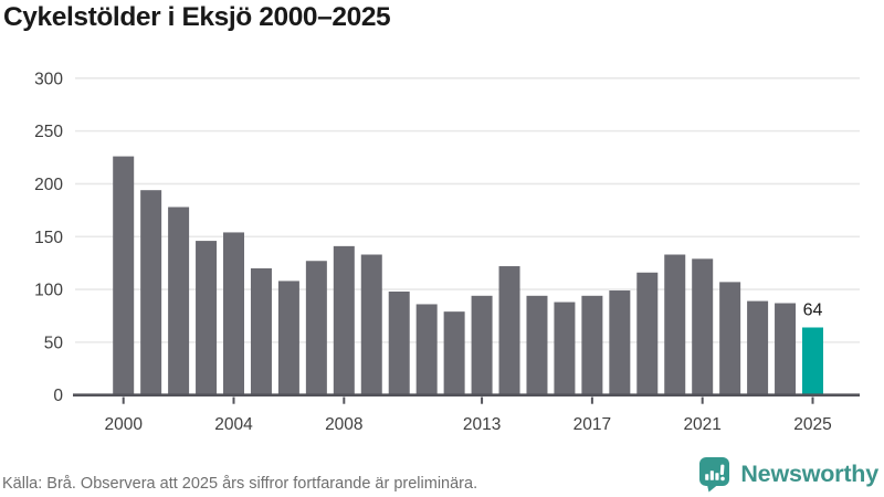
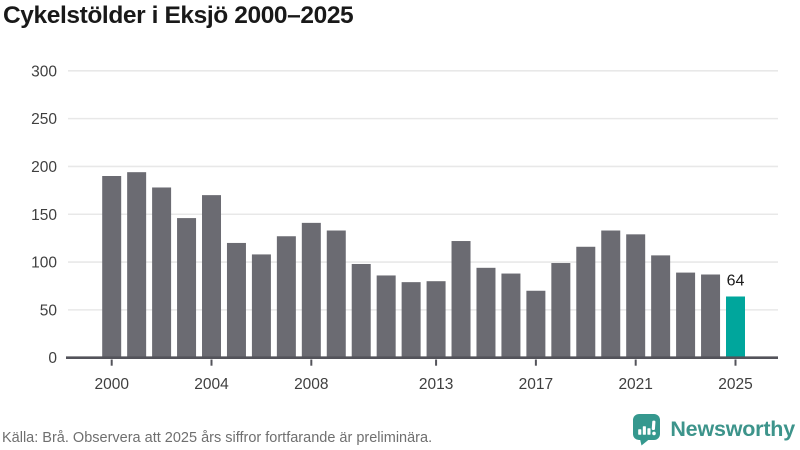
2000: 230 -> 190
2004: 150 -> 170
2013: 90 -> 80
2017: 90 -> 70
